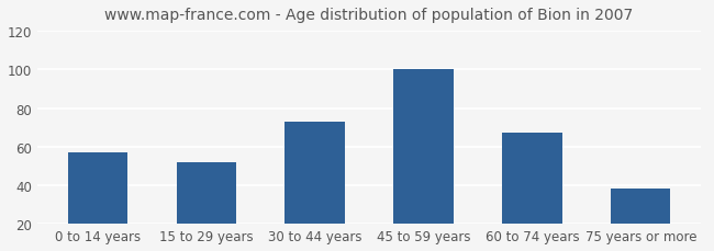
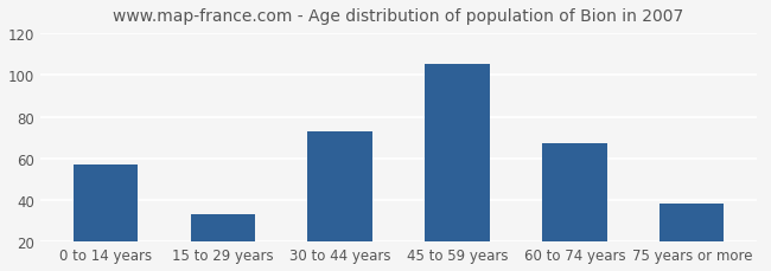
15 to 29 years: 52 -> 33
45 to 59 years: 100 -> 105
